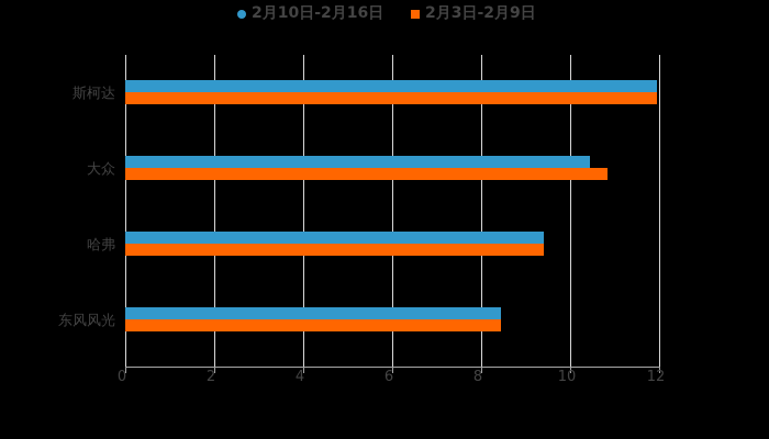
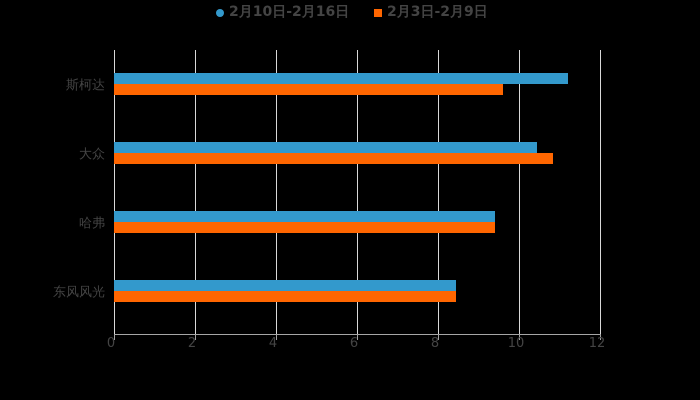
2月10日-2月16日/斯柯达: 11.9 -> 11.2
2月3日-2月9日/斯柯达: 11.9 -> 9.6
